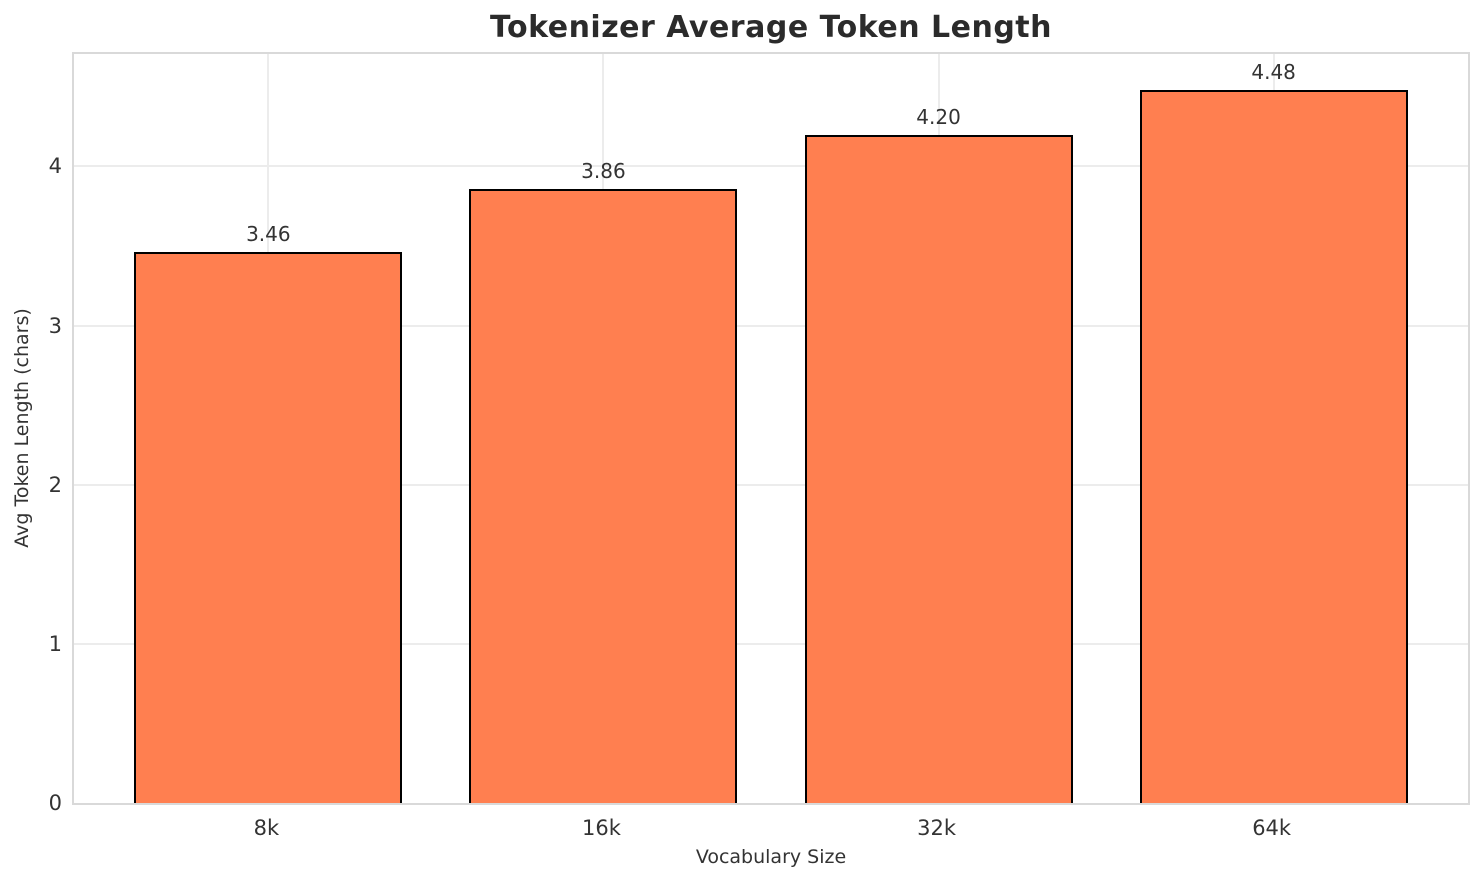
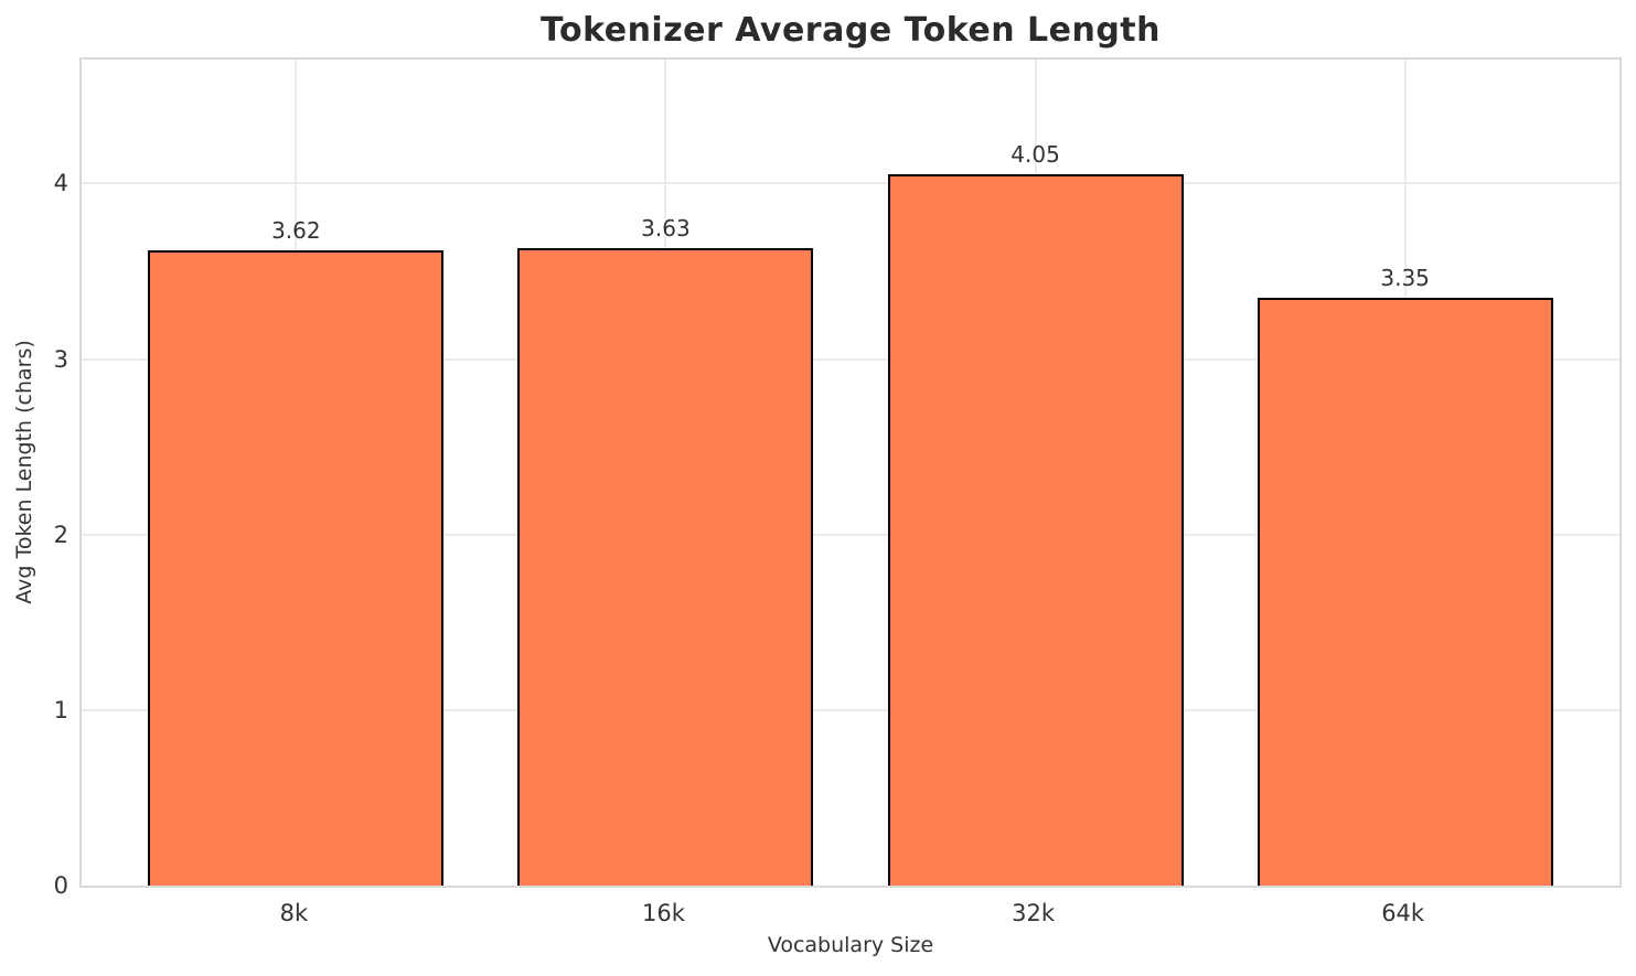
8k: 3.46 -> 3.62
16k: 3.86 -> 3.63
32k: 4.20 -> 4.05
64k: 4.48 -> 3.35
